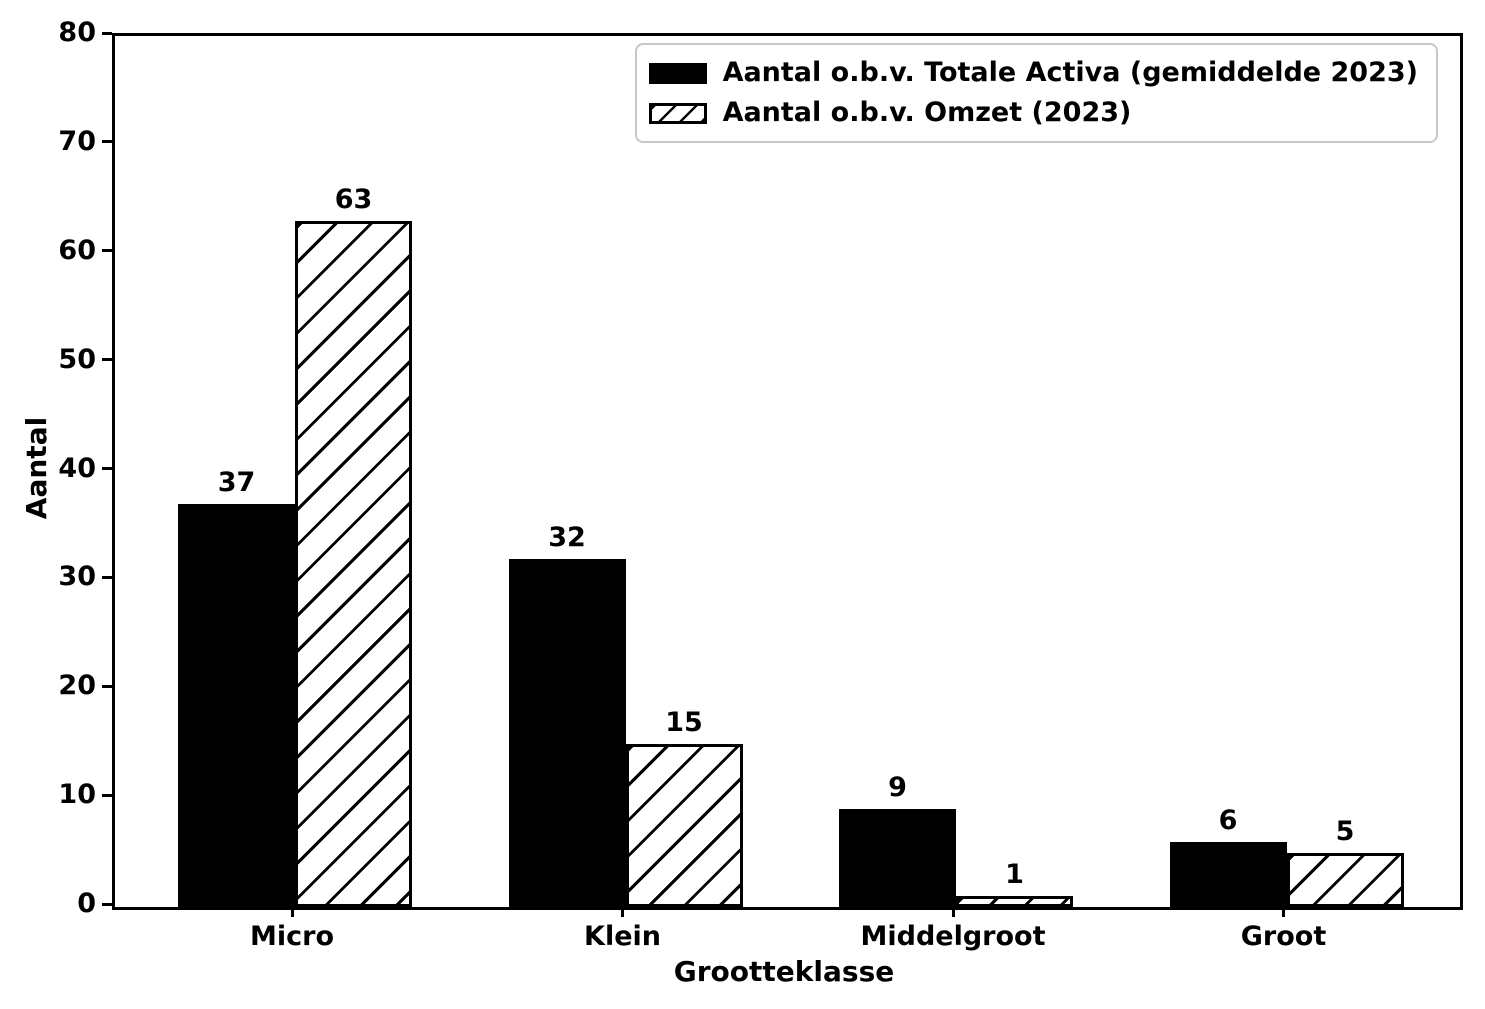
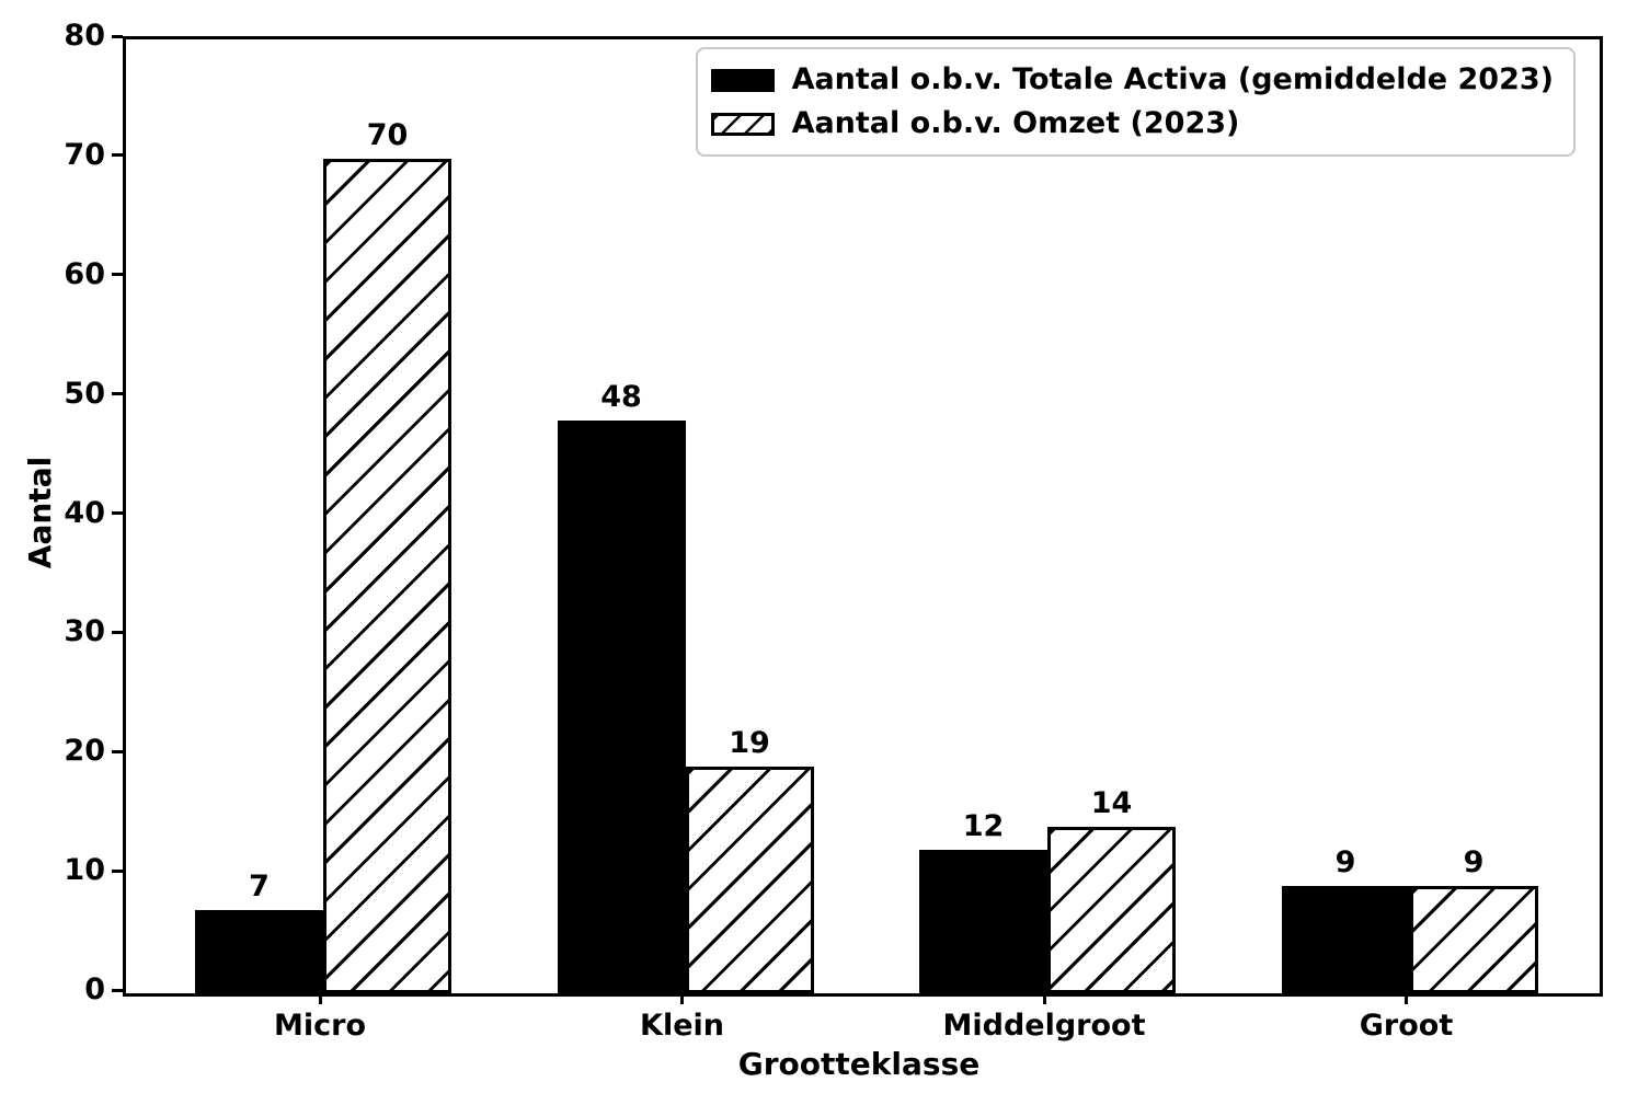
Aantal o.b.v. Totale Activa (gemiddelde 2023)/Micro: 37 -> 7
Aantal o.b.v. Omzet (2023)/Micro: 63 -> 70
Aantal o.b.v. Totale Activa (gemiddelde 2023)/Klein: 32 -> 48
Aantal o.b.v. Omzet (2023)/Klein: 15 -> 19
Aantal o.b.v. Totale Activa (gemiddelde 2023)/Middelgroot: 9 -> 12
Aantal o.b.v. Omzet (2023)/Middelgroot: 1 -> 14
Aantal o.b.v. Totale Activa (gemiddelde 2023)/Groot: 6 -> 9
Aantal o.b.v. Omzet (2023)/Groot: 5 -> 9
